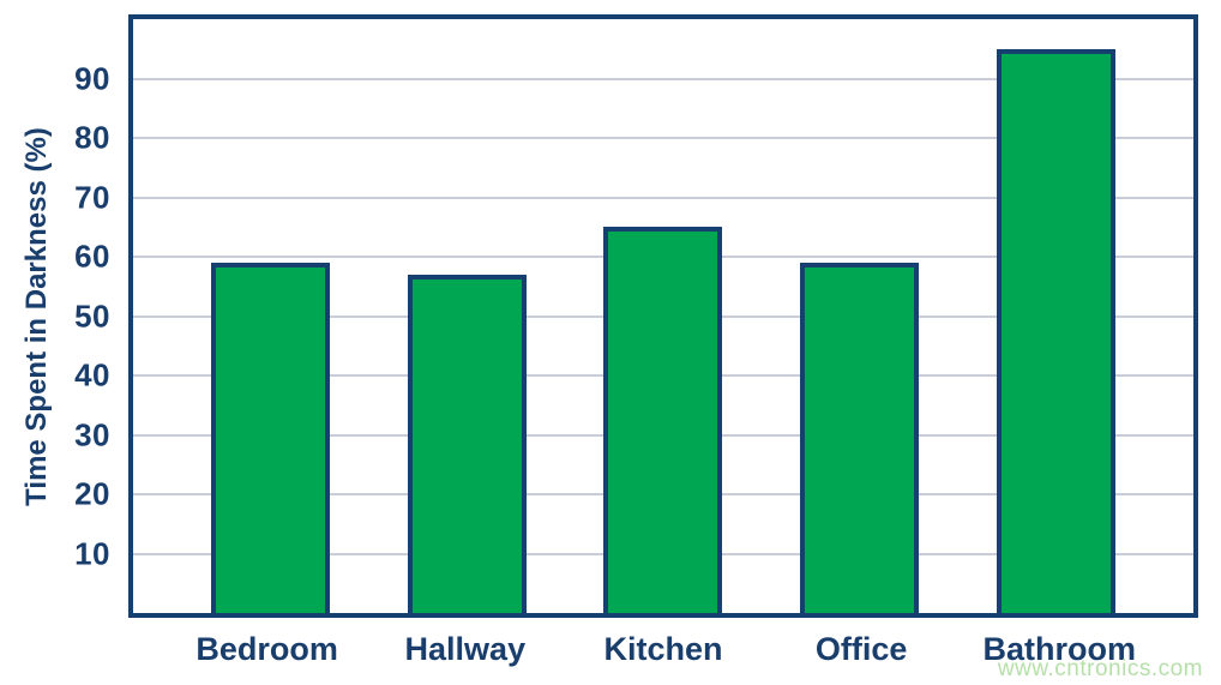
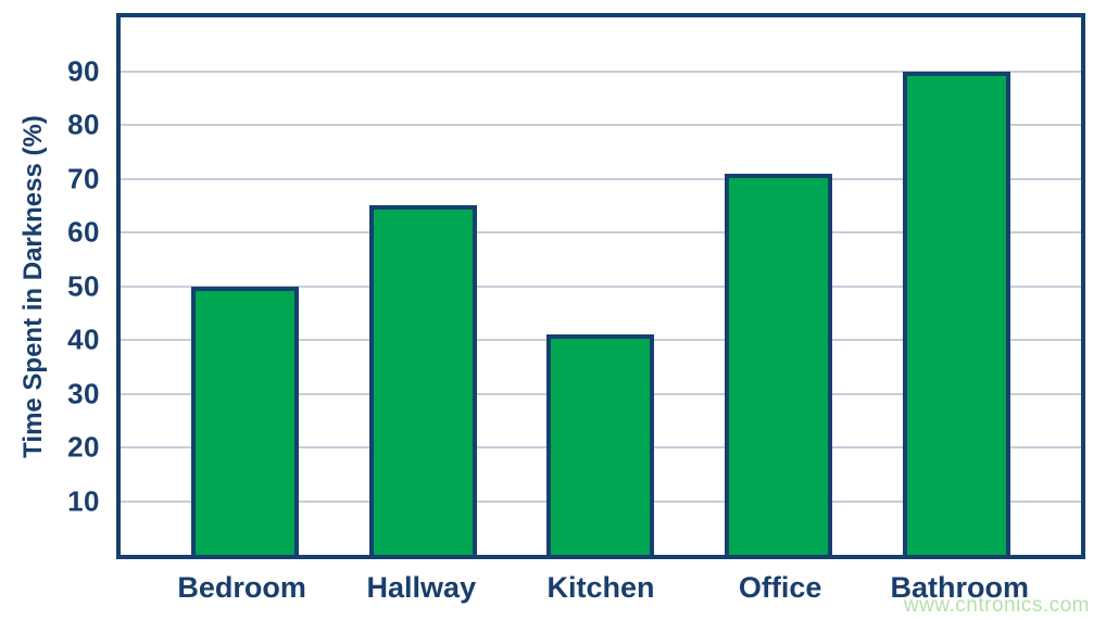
Bedroom: 59 -> 50
Hallway: 57 -> 65
Kitchen: 65 -> 41
Office: 59 -> 71
Bathroom: 95 -> 90
